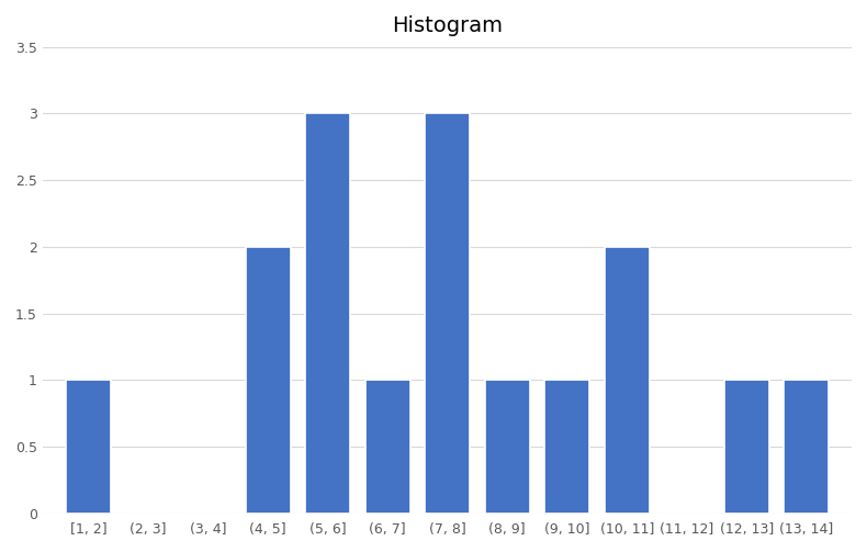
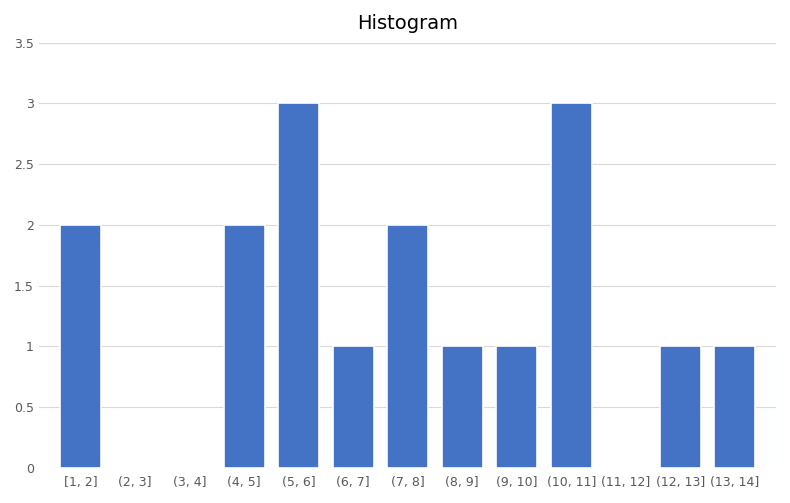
[1, 2]: 1 -> 2
(7, 8]: 3 -> 2
(10, 11]: 2 -> 3
